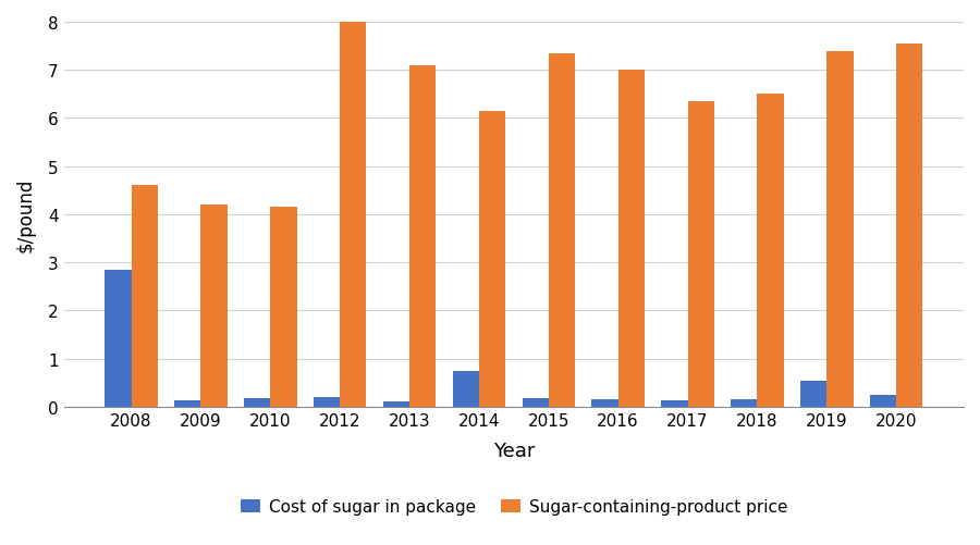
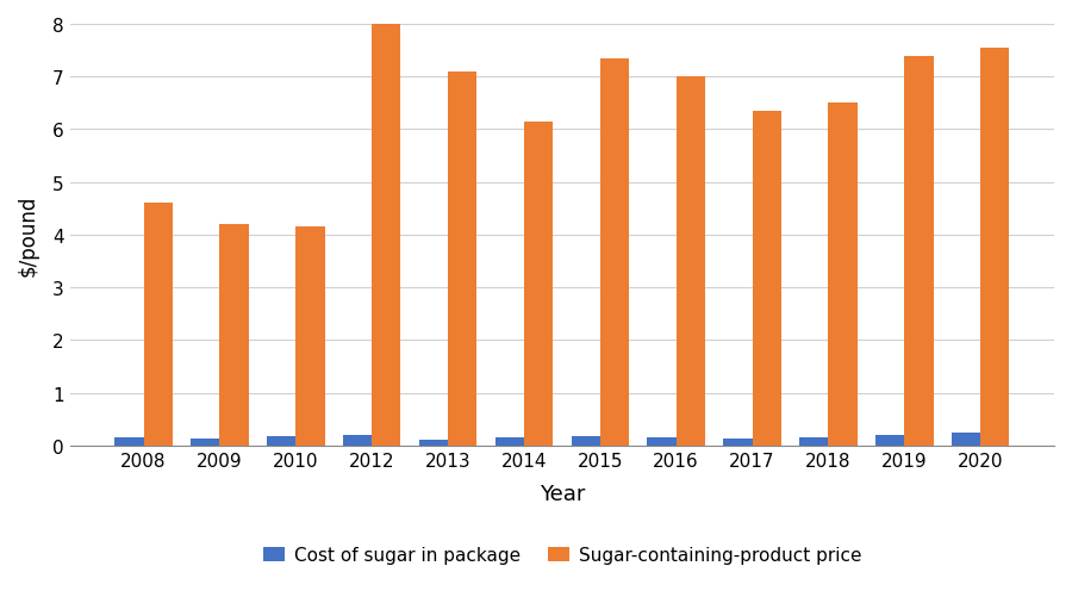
Cost of sugar in package/2008: 2.85 -> 0.15
Cost of sugar in package/2014: 0.75 -> 0.16
Cost of sugar in package/2019: 0.55 -> 0.19
